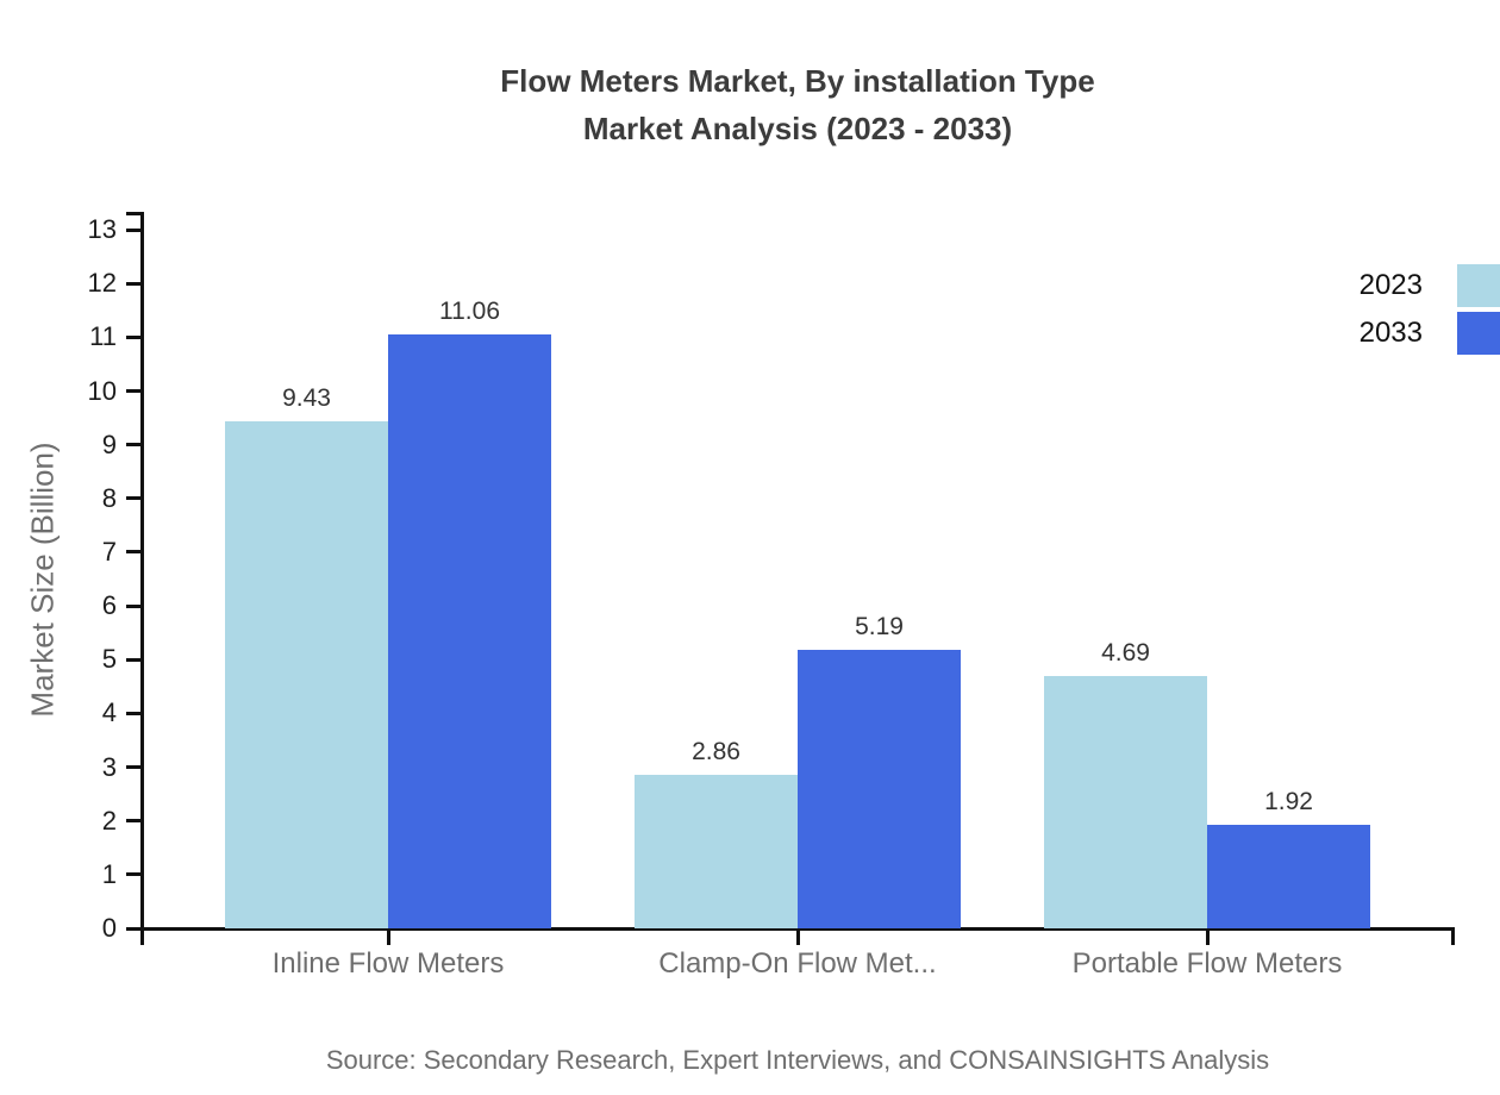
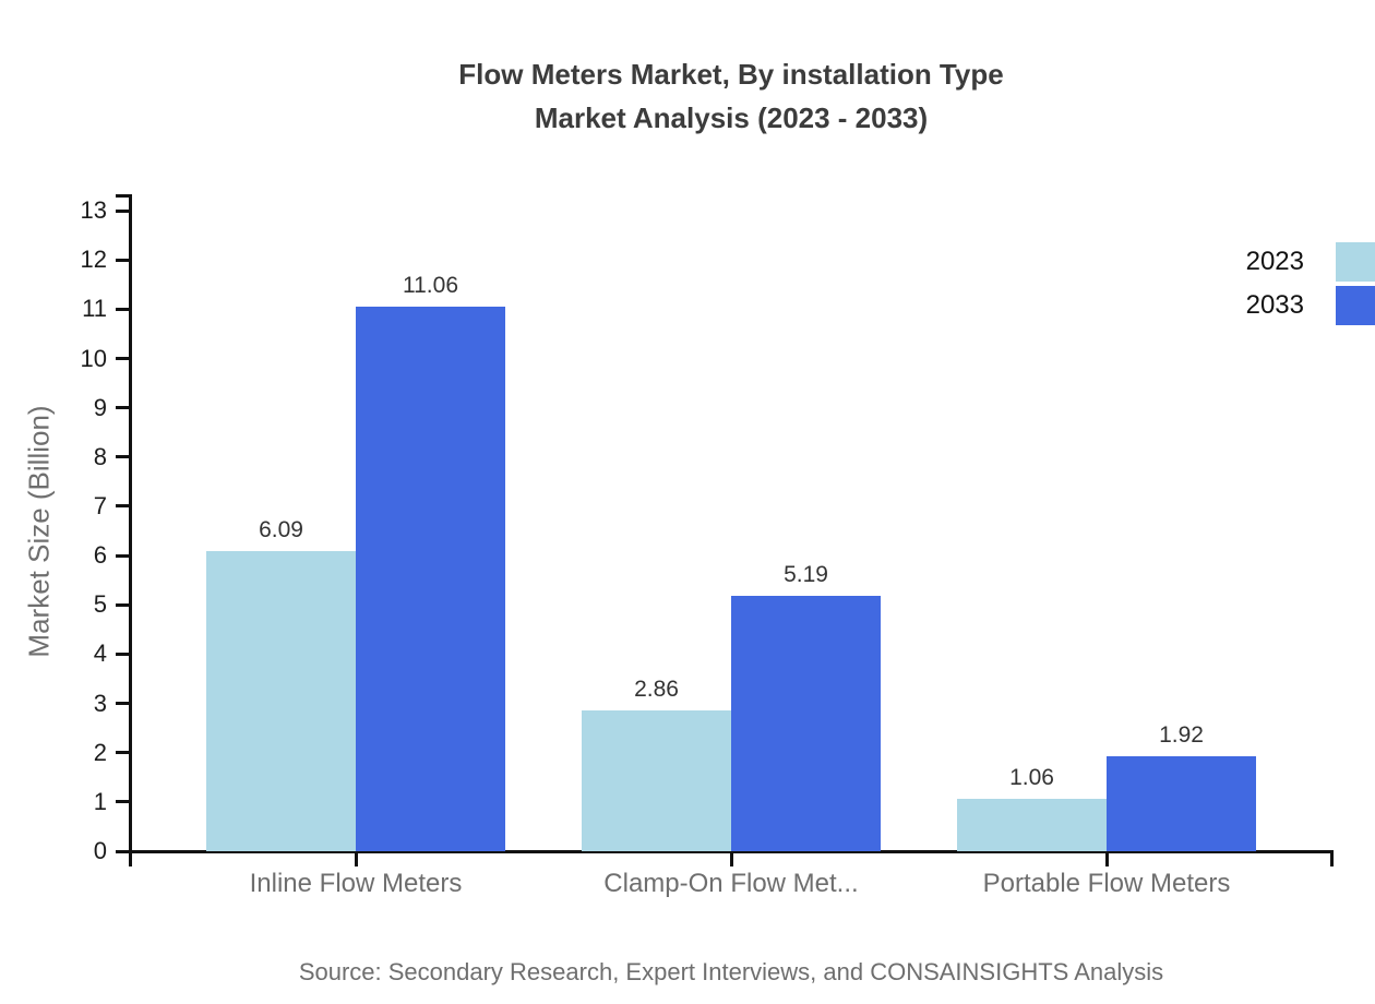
2023/Inline Flow Meters: 9.43 -> 6.09
2023/Portable Flow Meters: 4.69 -> 1.06
